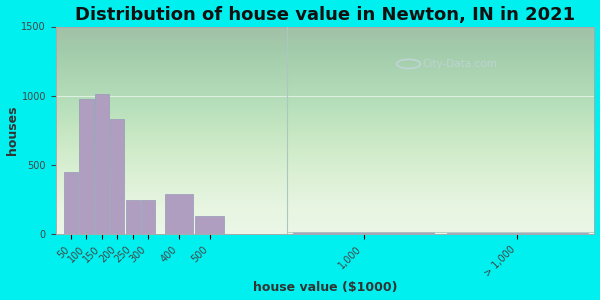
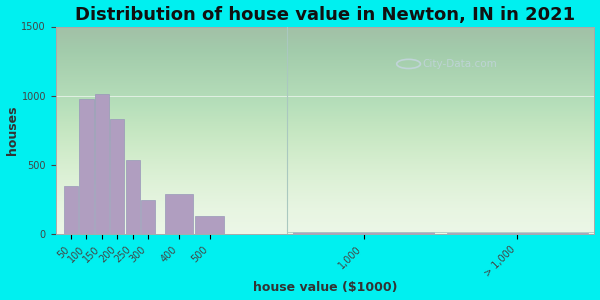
50: 450 -> 350
250: 250 -> 540
